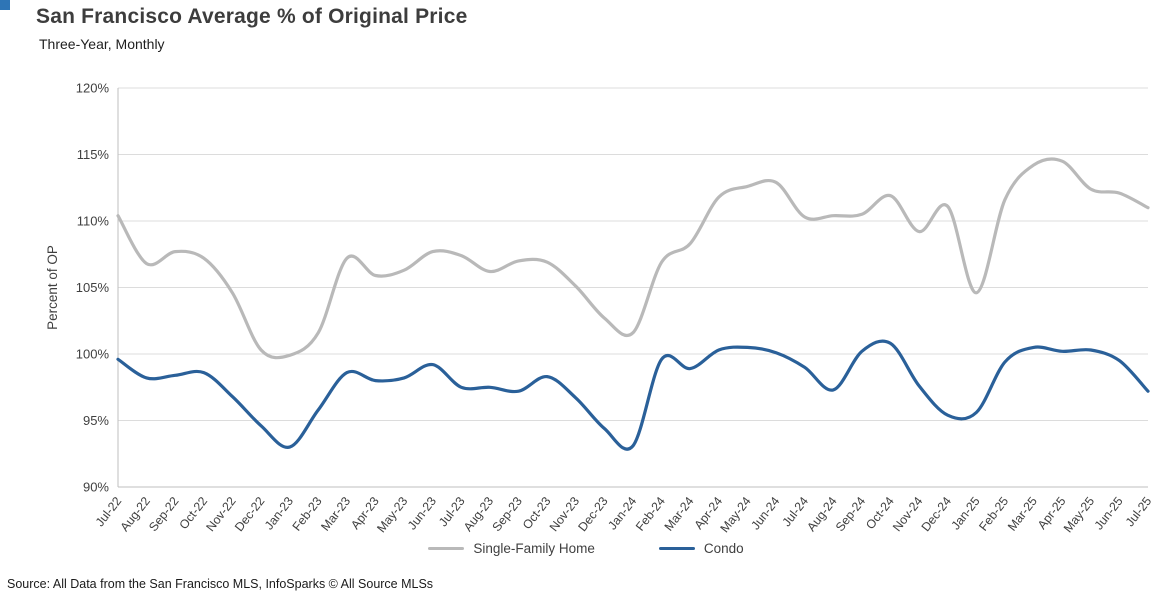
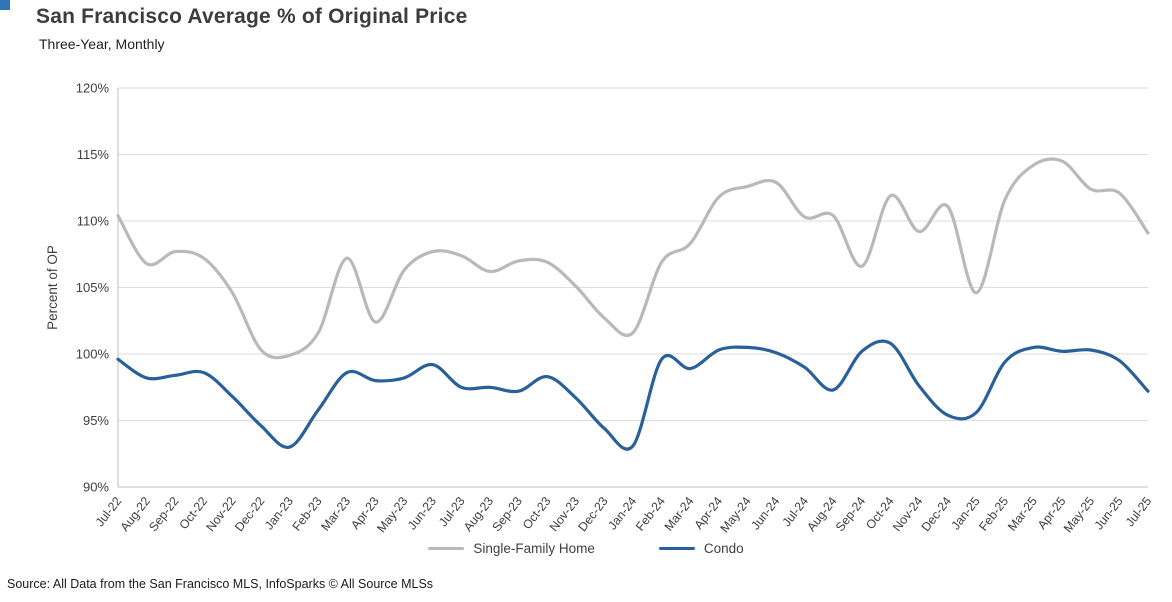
Single-Family Home/Apr-23: 105.9% -> 102.4%
Single-Family Home/Sep-24: 110.5% -> 106.6%
Single-Family Home/Jul-25: 111.0% -> 109.1%
